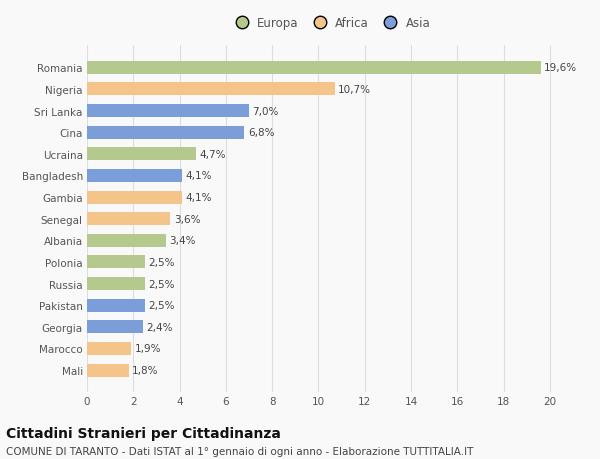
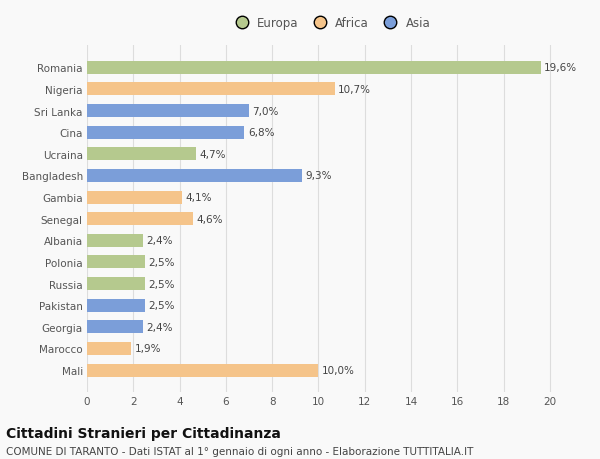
Bangladesh: 4,1% -> 9,3%
Senegal: 3,6% -> 4,6%
Albania: 3,4% -> 2,4%
Mali: 1,8% -> 10,0%
